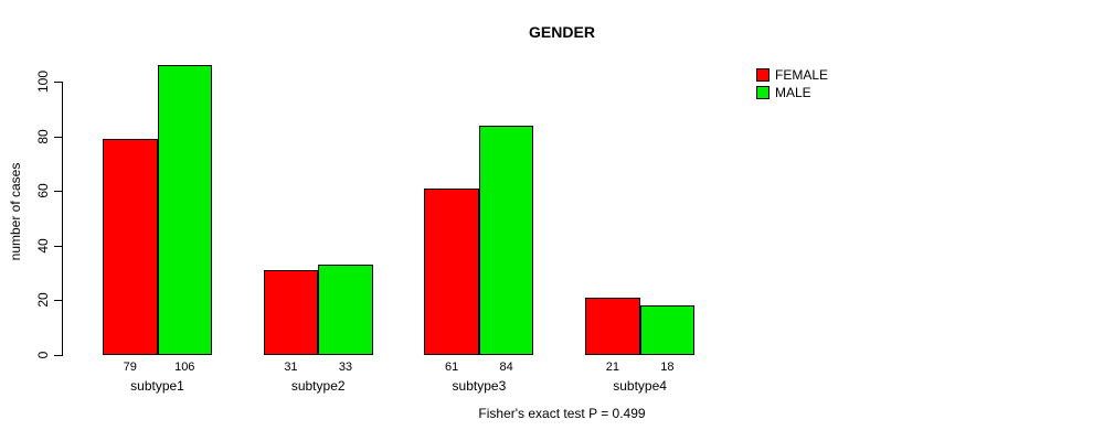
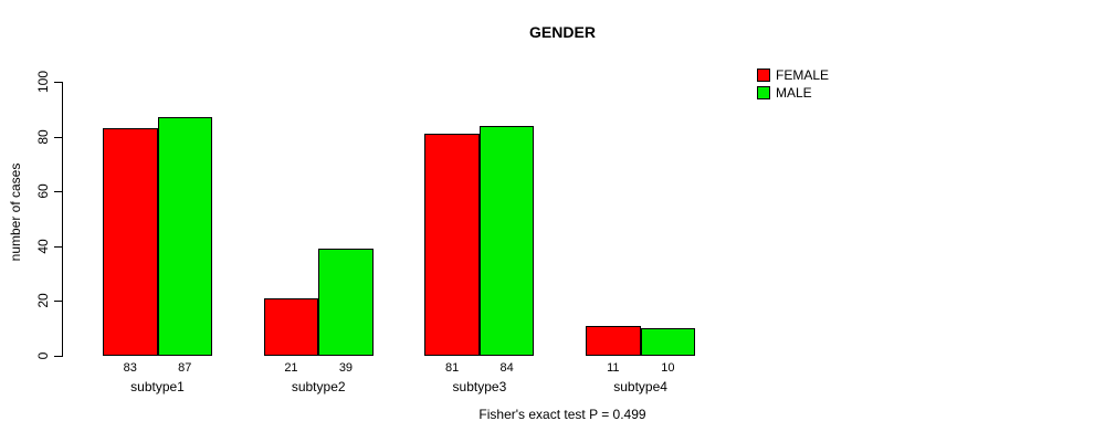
FEMALE/subtype1: 79 -> 83
MALE/subtype1: 106 -> 87
FEMALE/subtype2: 31 -> 21
MALE/subtype2: 33 -> 39
FEMALE/subtype3: 61 -> 81
FEMALE/subtype4: 21 -> 11
MALE/subtype4: 18 -> 10
